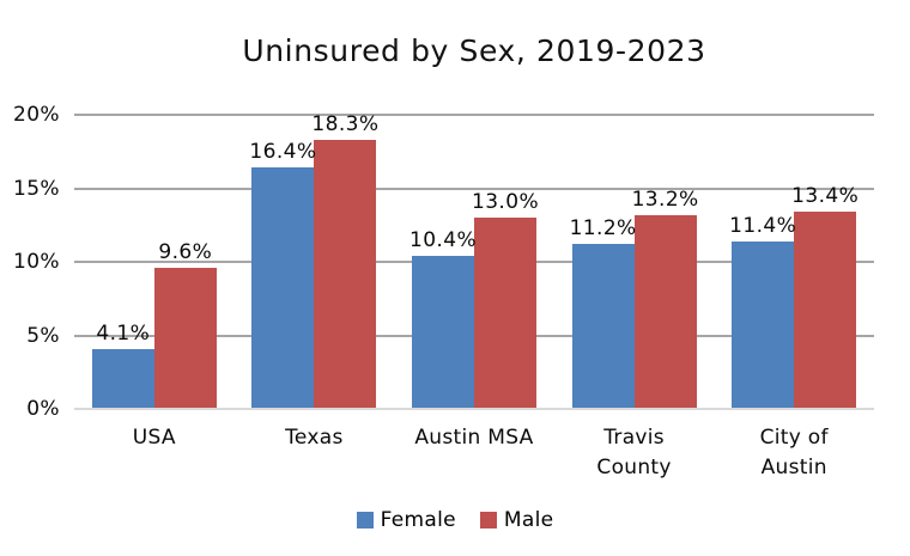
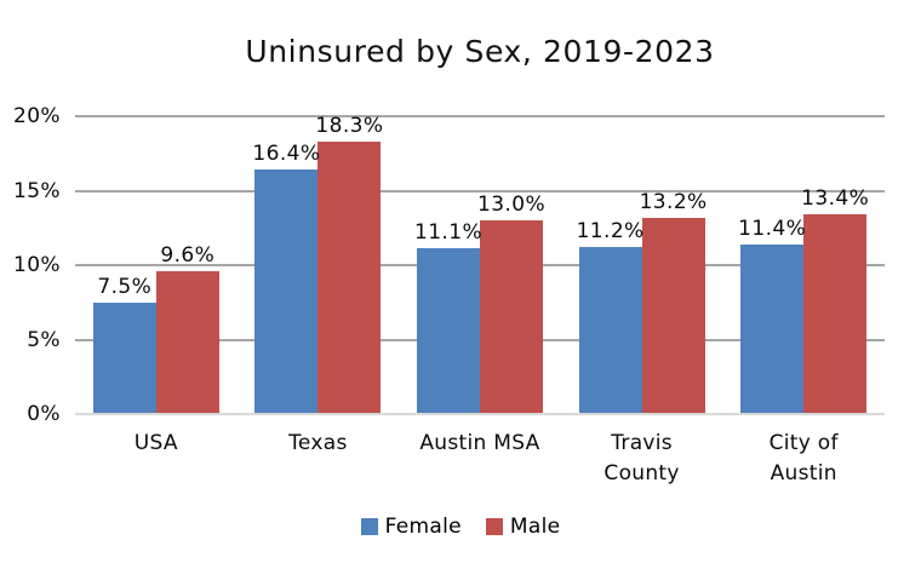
Female/USA: 4.1% -> 7.5%
Female/Austin MSA: 10.4% -> 11.1%
